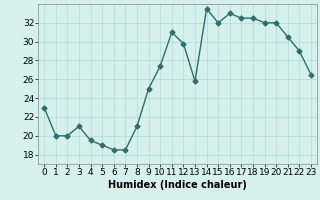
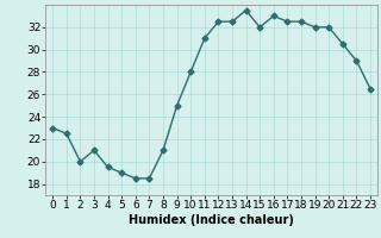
1: 20.0 -> 22.5
10: 27.4 -> 28.0
12: 29.8 -> 32.5
13: 25.8 -> 32.5
